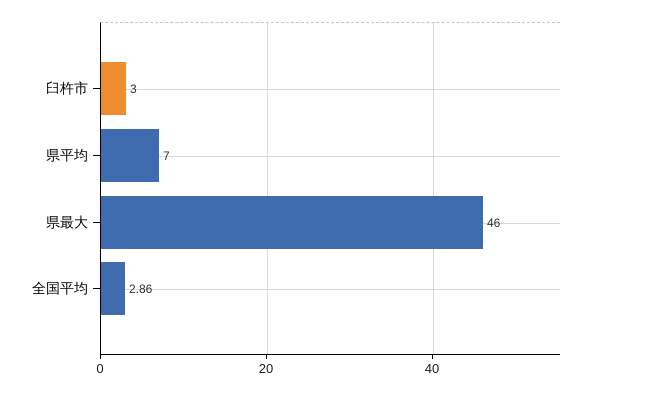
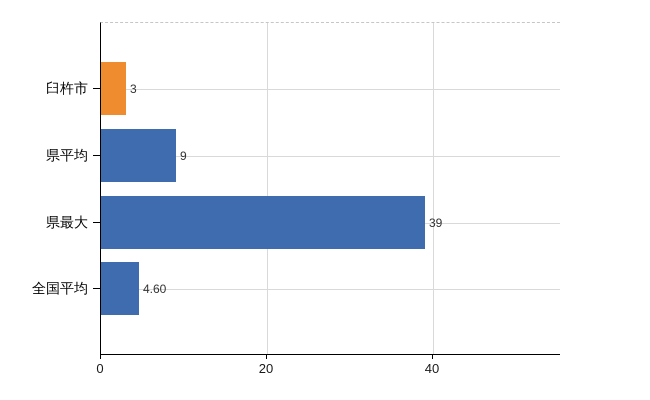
県平均: 7 -> 9
県最大: 46 -> 39
全国平均: 2.86 -> 4.60
